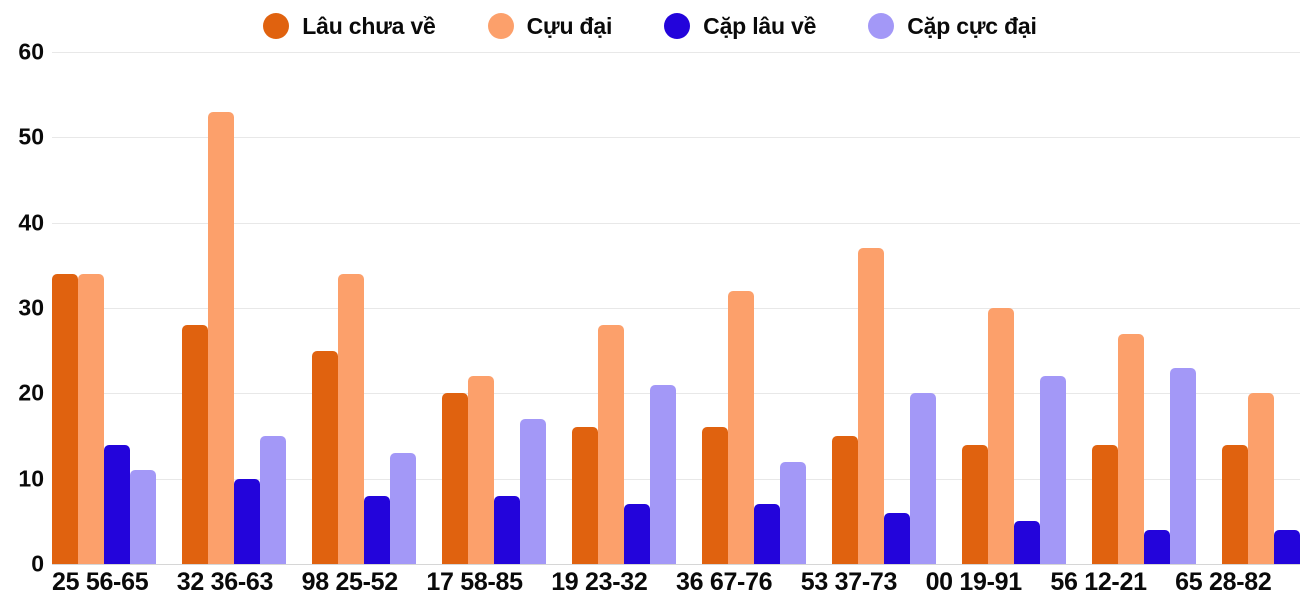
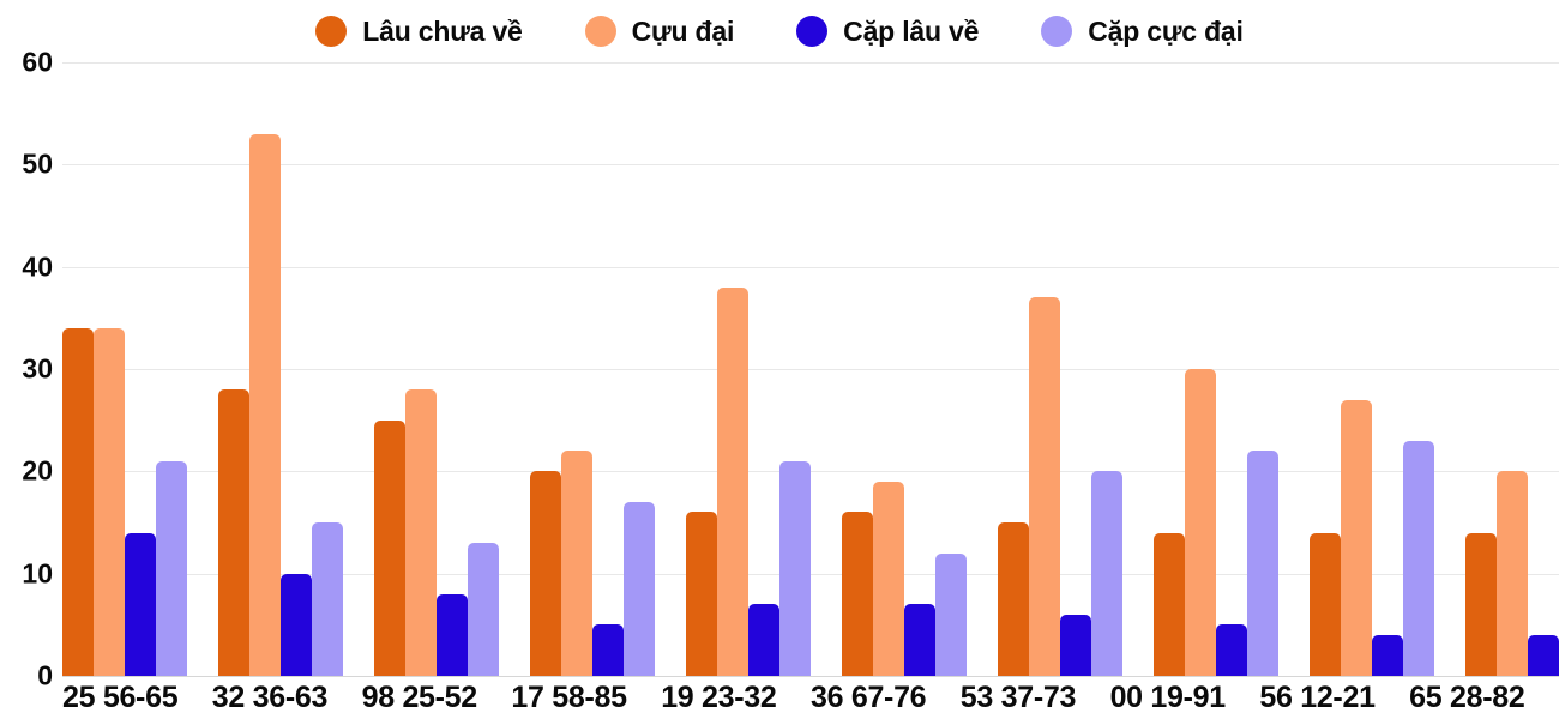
Cặp cực đại/25 56-65: 11 -> 21
Cựu đại/98 25-52: 34 -> 28
Cặp lâu về/17 58-85: 8 -> 5
Cựu đại/19 23-32: 28 -> 38
Cựu đại/36 67-76: 32 -> 19
